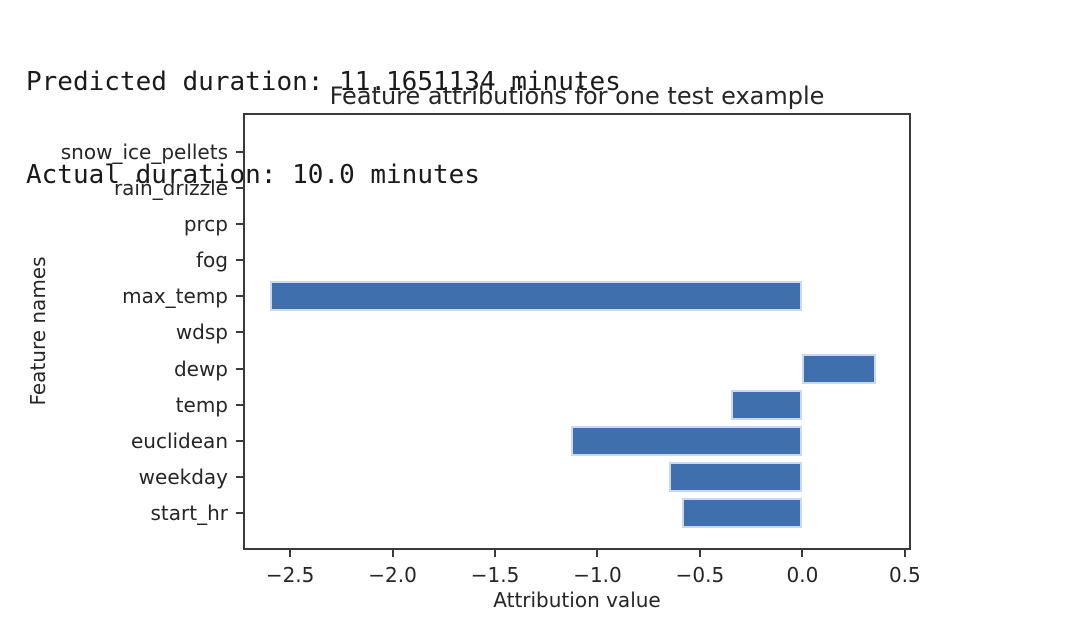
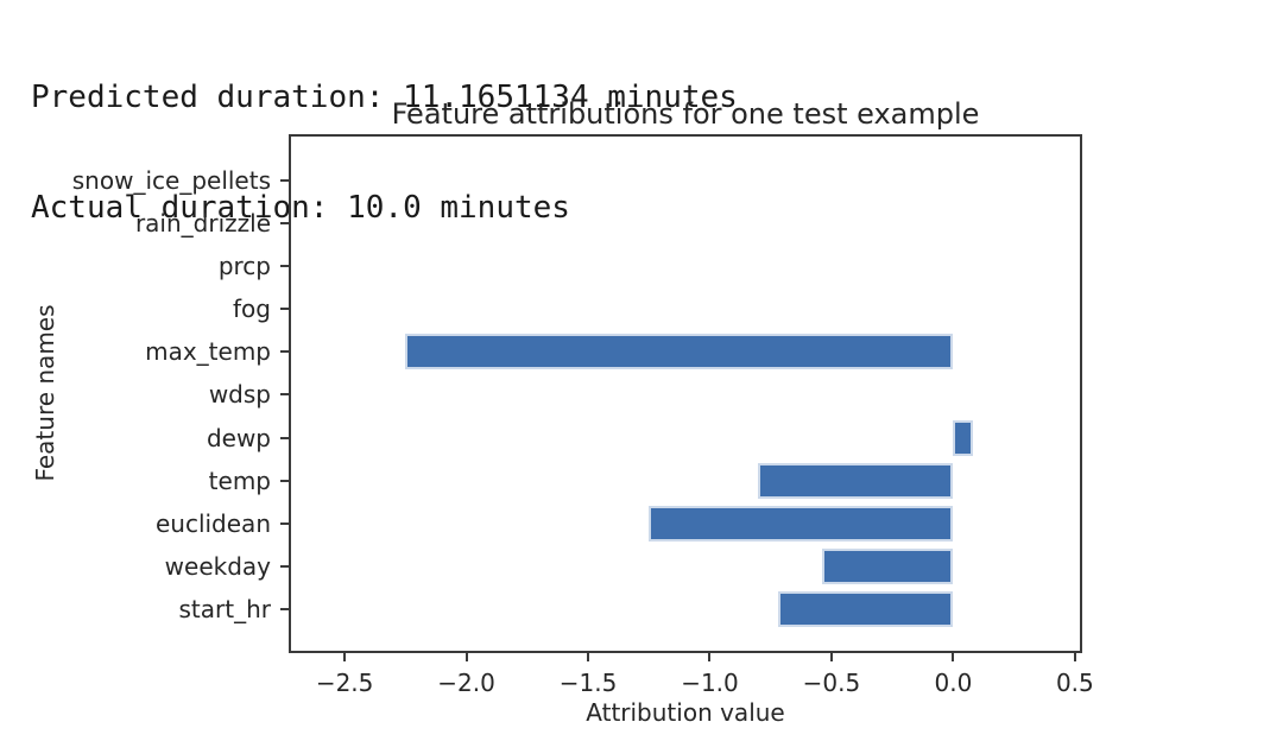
max_temp: -2.60 -> -2.25
dewp: 0.36 -> 0.08
temp: -0.35 -> -0.80
euclidean: -1.13 -> -1.25
weekday: -0.65 -> -0.54
start_hr: -0.59 -> -0.72
